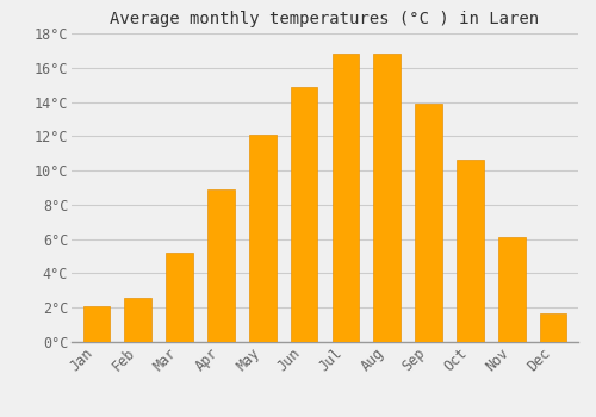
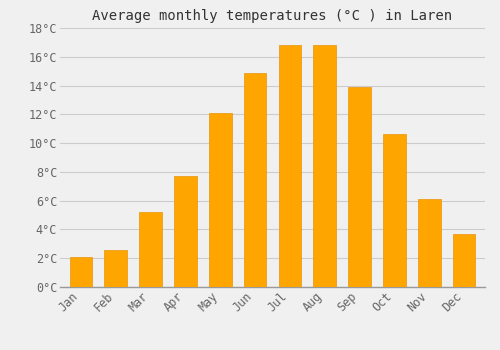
Apr: 8.9°C -> 7.7°C
Dec: 1.7°C -> 3.7°C
